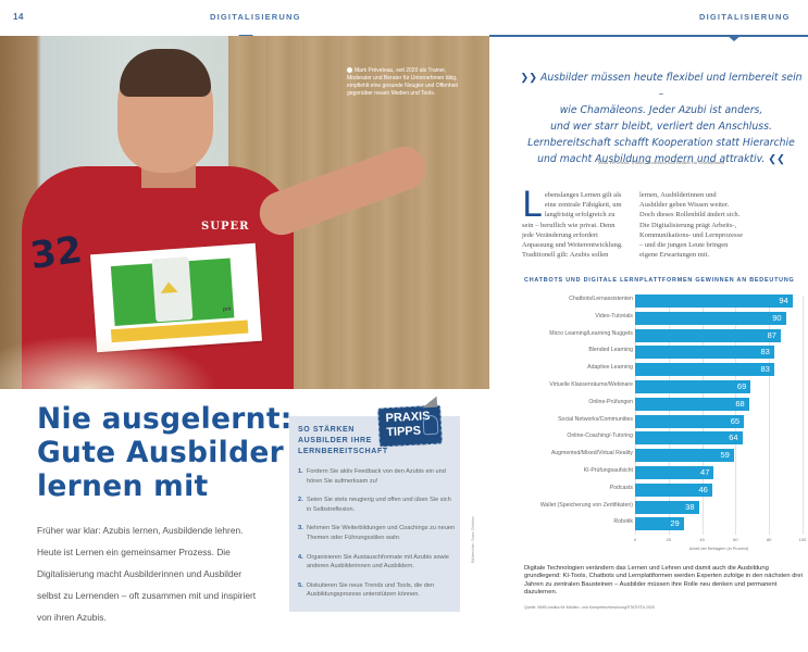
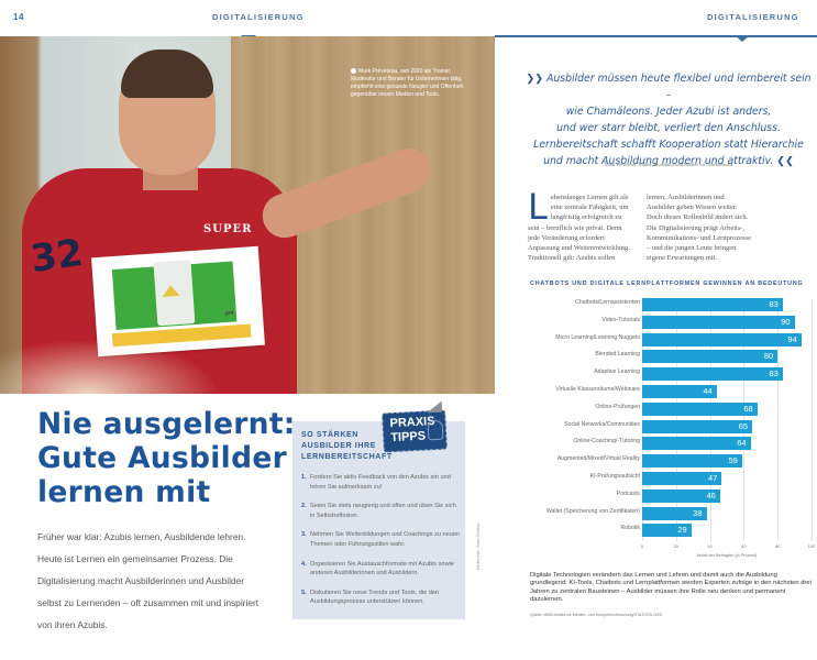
Chatbots/Lernassistenten: 94 -> 83
Micro Learning/Learning Nuggets: 87 -> 94
Blended Learning: 83 -> 80
Virtuelle Klassenräume/Webinare: 69 -> 44
